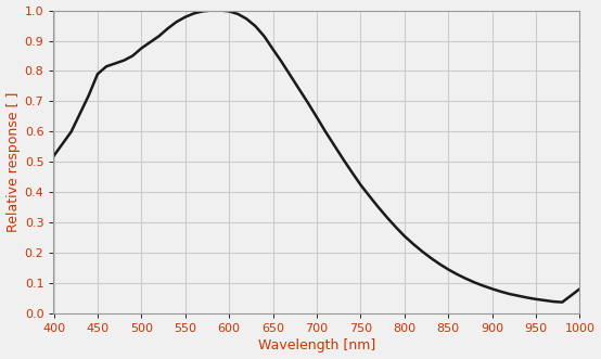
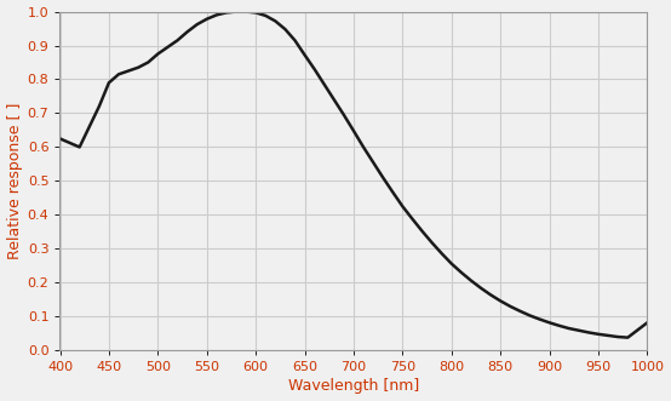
400: 0.520 -> 0.625
